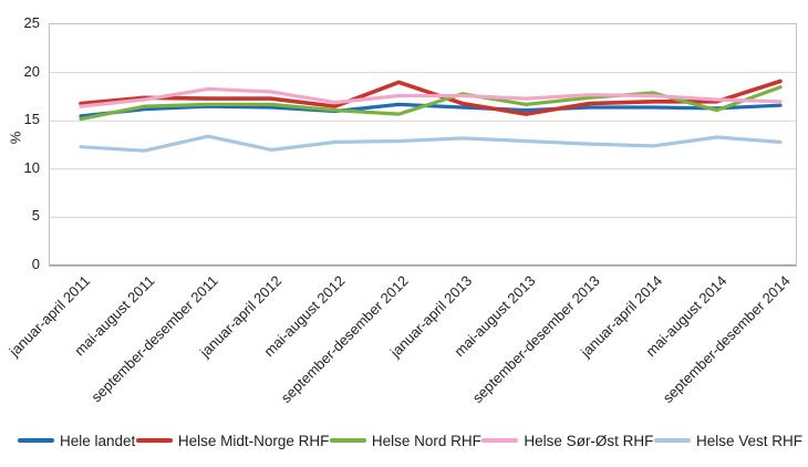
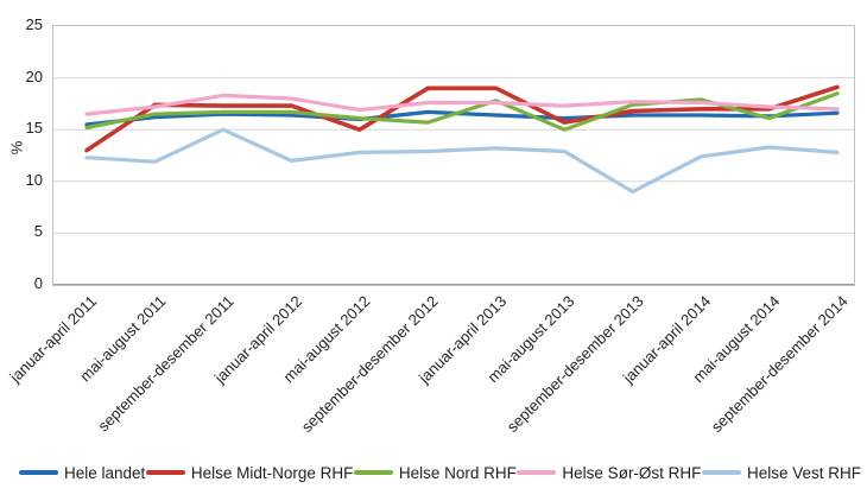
Helse Midt-Norge RHF/januar-april 2011: 17 -> 13
Helse Vest RHF/september-desember 2011: 13 -> 15
Helse Midt-Norge RHF/mai-august 2012: 16 -> 15
Helse Midt-Norge RHF/januar-april 2013: 17 -> 19
Helse Nord RHF/mai-august 2013: 17 -> 15
Helse Vest RHF/september-desember 2013: 13 -> 9
